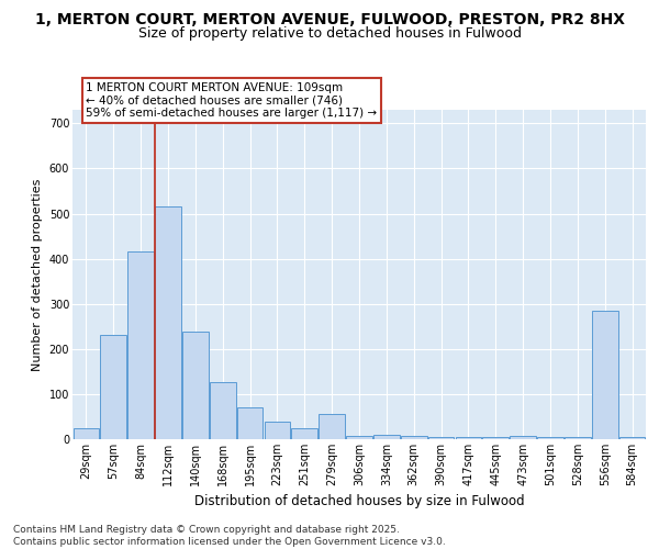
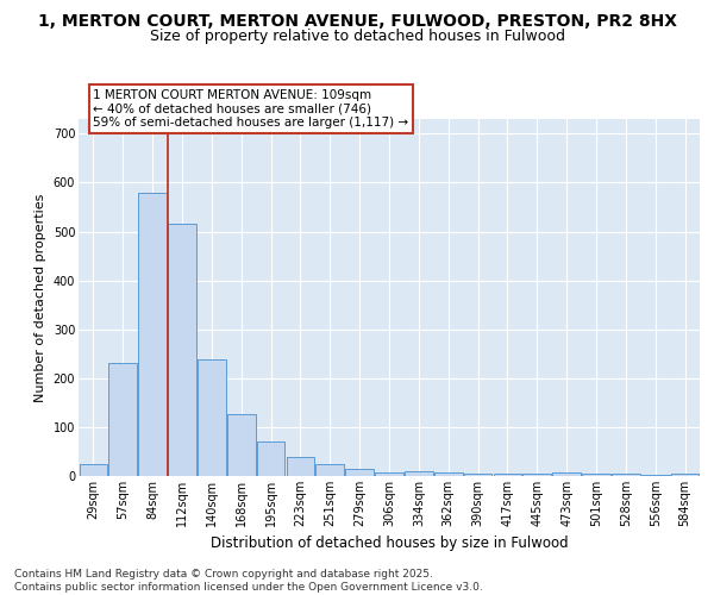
84sqm: 415 -> 580
279sqm: 55 -> 14
556sqm: 285 -> 2
